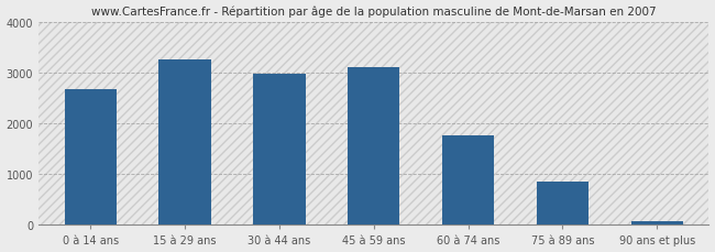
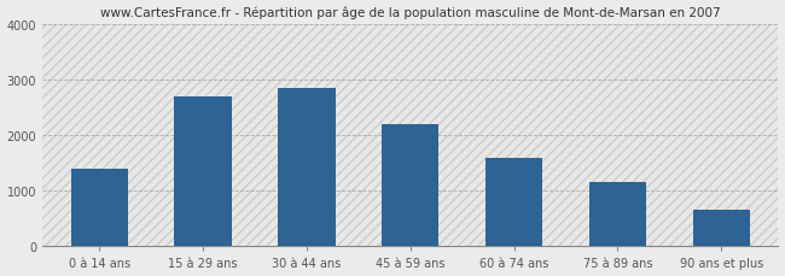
0 à 14 ans: 2680 -> 1400
15 à 29 ans: 3270 -> 2700
30 à 44 ans: 2990 -> 2850
45 à 59 ans: 3120 -> 2200
60 à 74 ans: 1770 -> 1600
75 à 89 ans: 860 -> 1150
90 ans et plus: 80 -> 650
